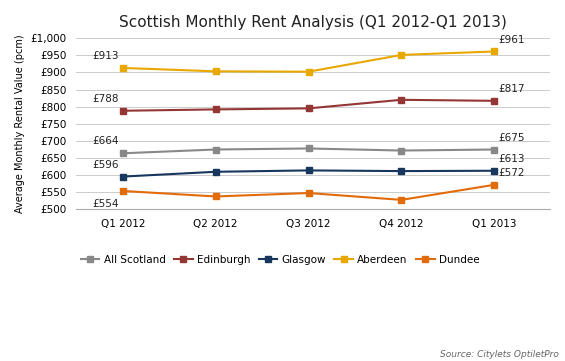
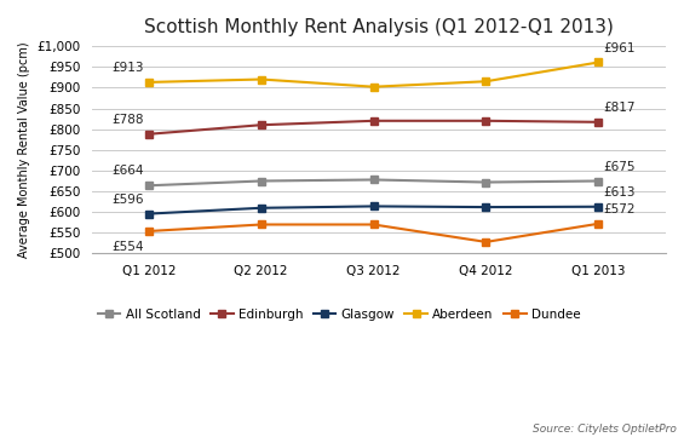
Edinburgh/Q2 2012: £792 -> £810
Aberdeen/Q2 2012: £903 -> £920
Dundee/Q2 2012: £538 -> £570
Edinburgh/Q3 2012: £795 -> £820
Dundee/Q3 2012: £548 -> £570
Aberdeen/Q4 2012: £951 -> £915
